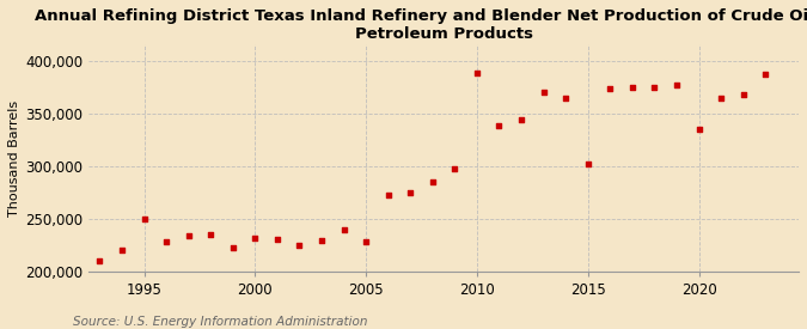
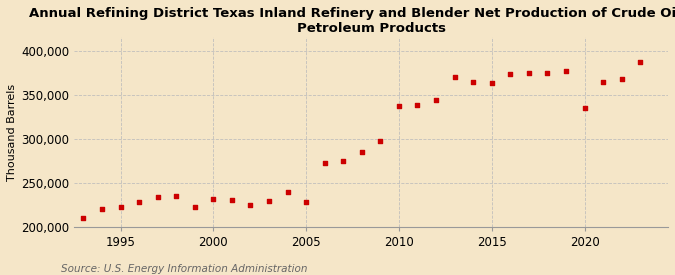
1995: 250,000 -> 223,000
2010: 388,000 -> 337,000
2015: 302,000 -> 363,000
